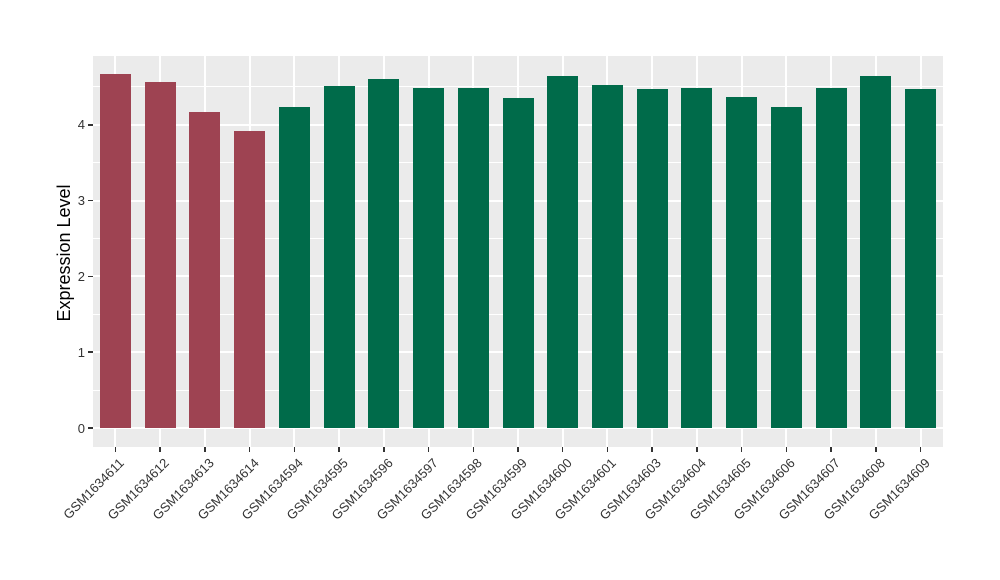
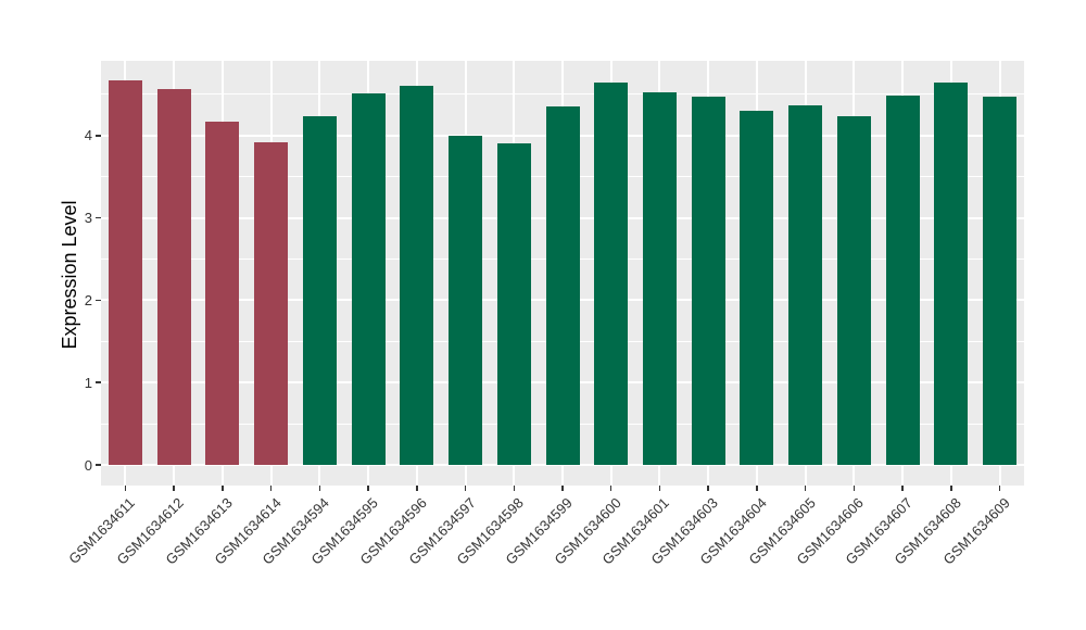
GSM1634597: 4.5 -> 4.0
GSM1634598: 4.5 -> 3.9
GSM1634604: 4.5 -> 4.3
